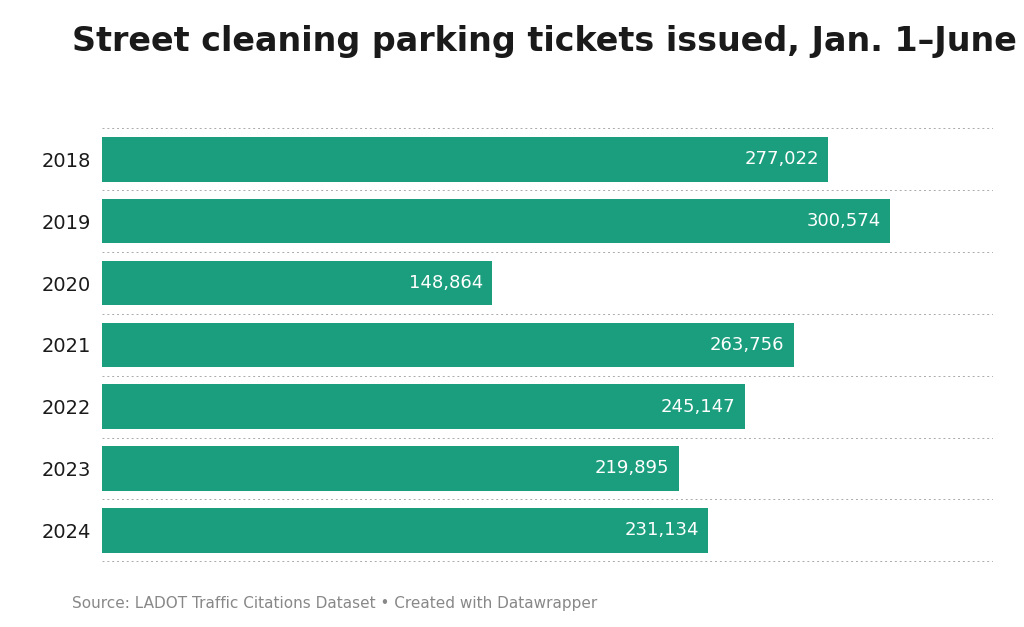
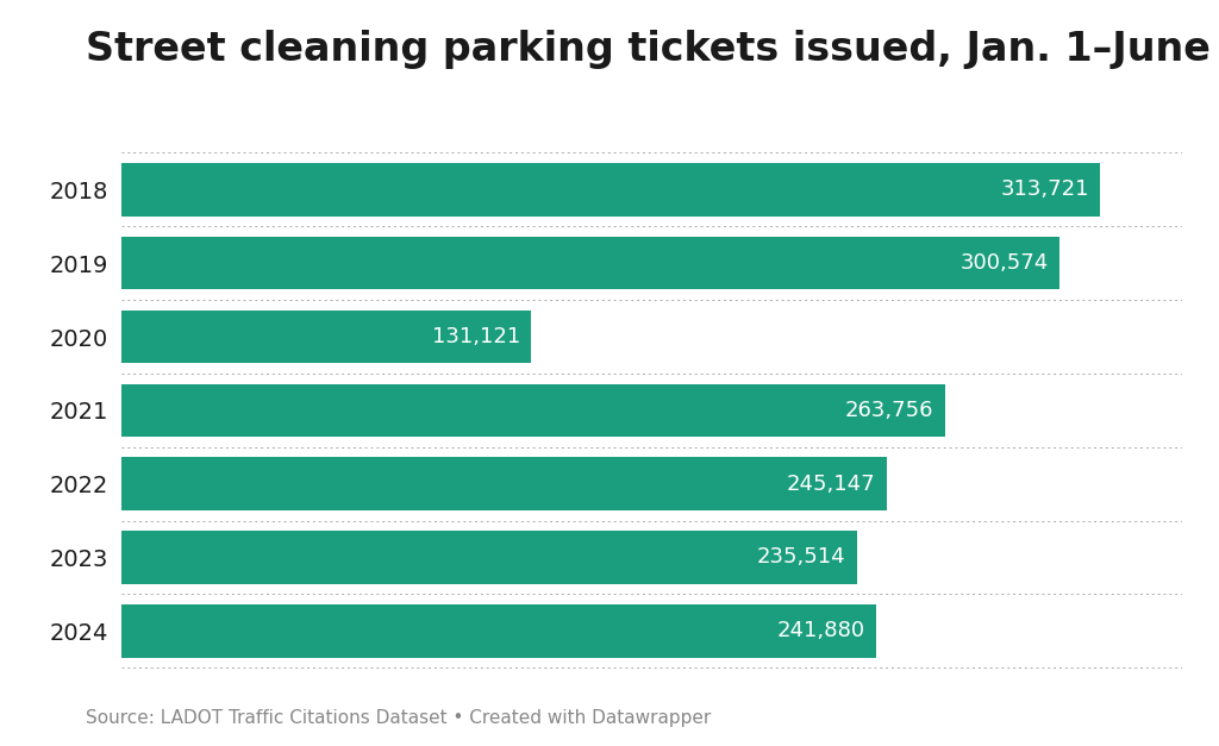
2018: 277,022 -> 313,721
2020: 148,864 -> 131,121
2023: 219,895 -> 235,514
2024: 231,134 -> 241,880
